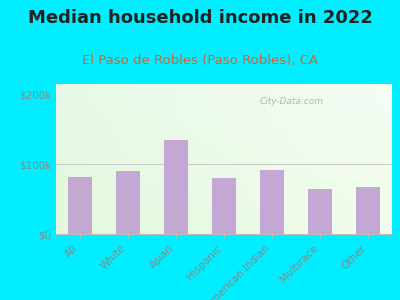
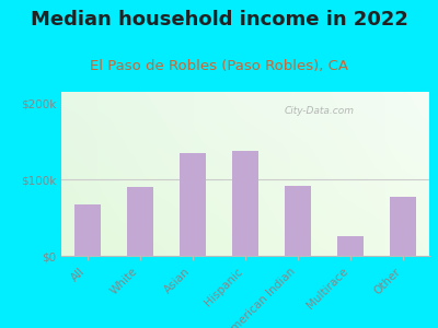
All: $82k -> $68k
Hispanic: $80k -> $138k
Multirace: $65k -> $26k
Other: $68k -> $78k
